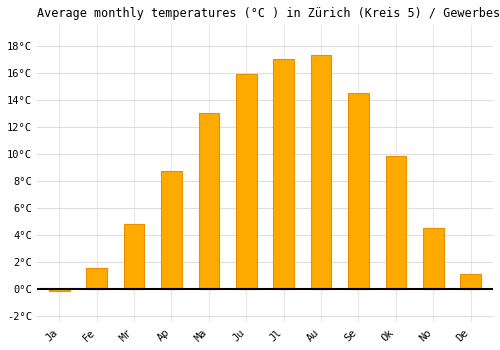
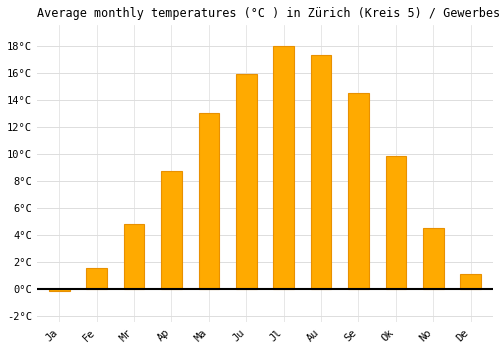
Jl: 17.0°C -> 18.0°C
